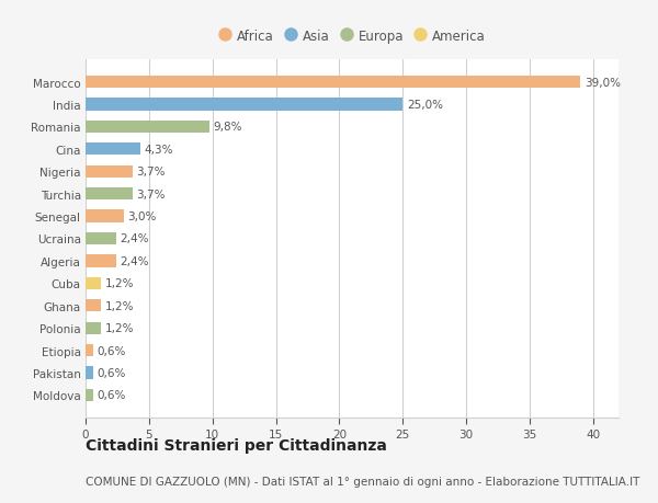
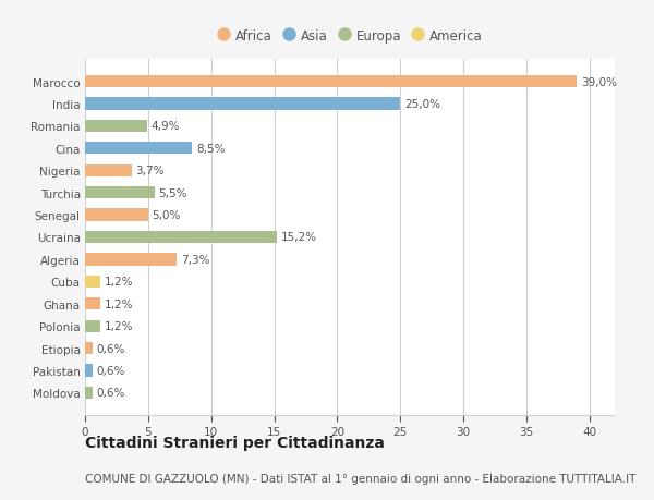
Romania: 9,8% -> 4,9%
Cina: 4,3% -> 8,5%
Turchia: 3,7% -> 5,5%
Senegal: 3,0% -> 5,0%
Ucraina: 2,4% -> 15,2%
Algeria: 2,4% -> 7,3%
